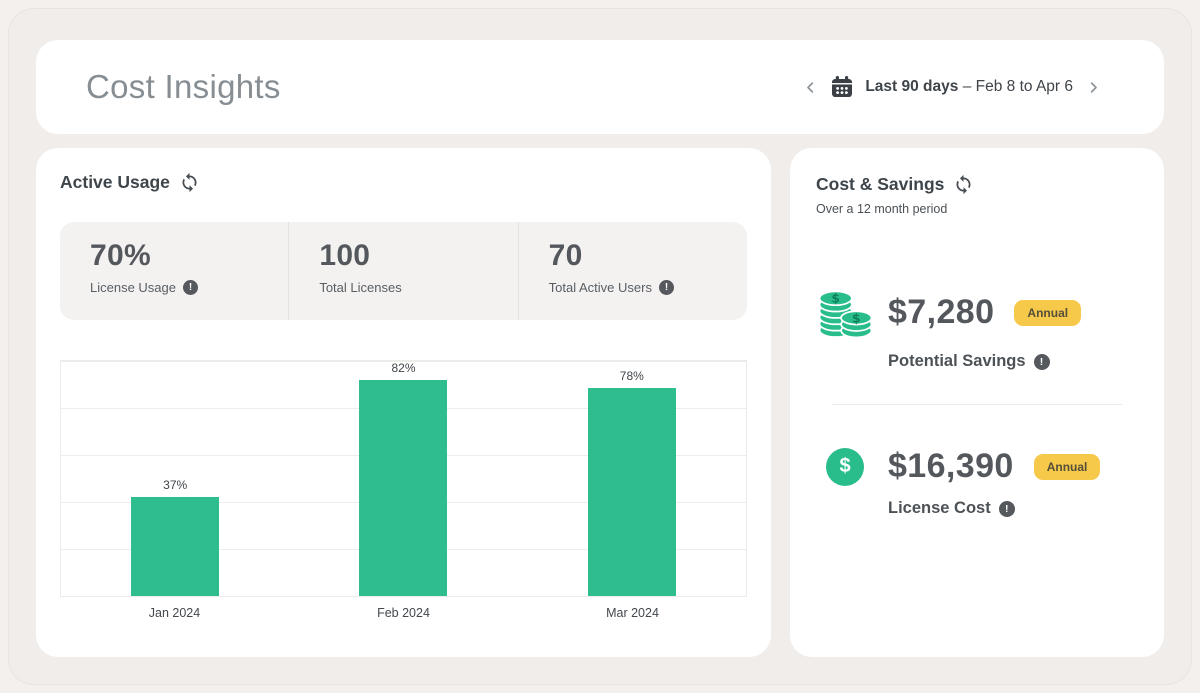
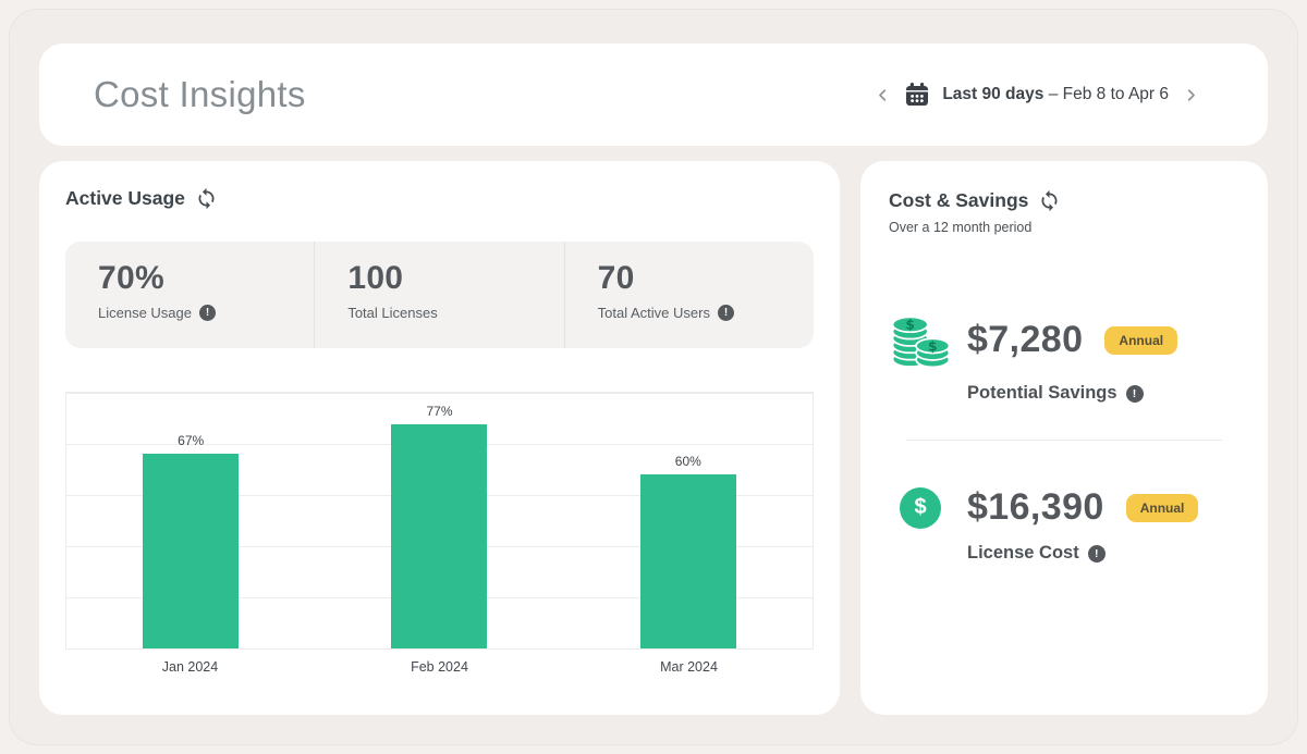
Jan 2024: 37% -> 67%
Feb 2024: 82% -> 77%
Mar 2024: 78% -> 60%
